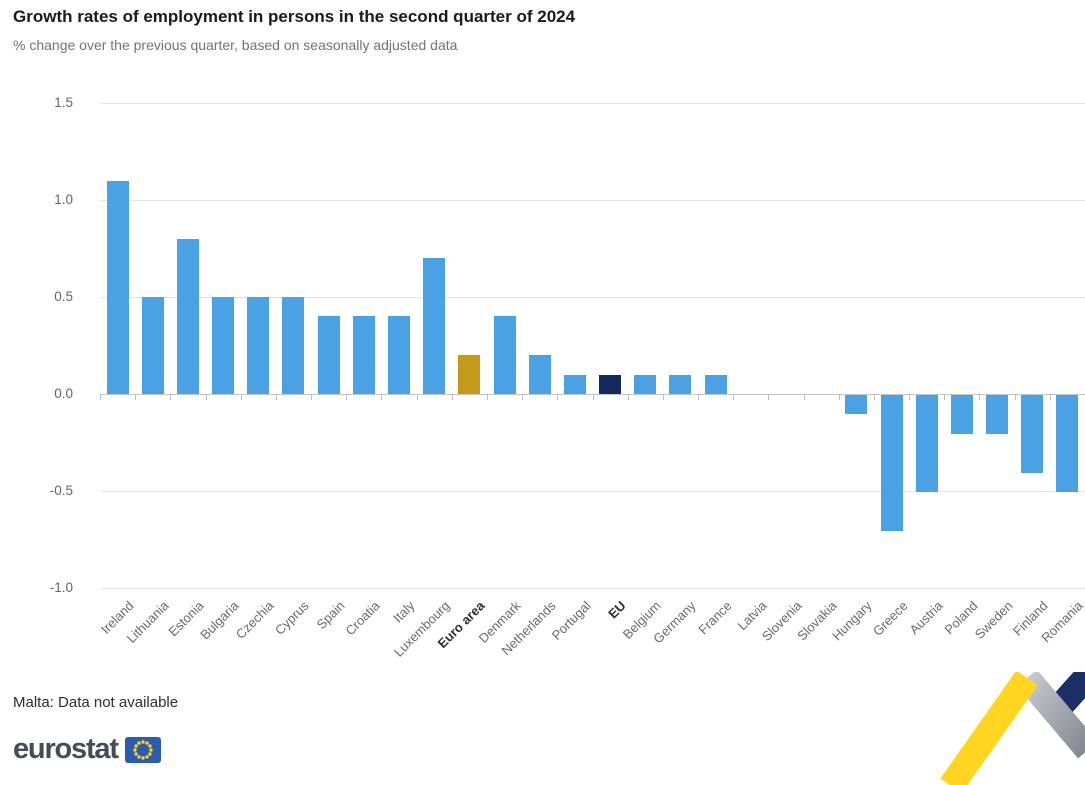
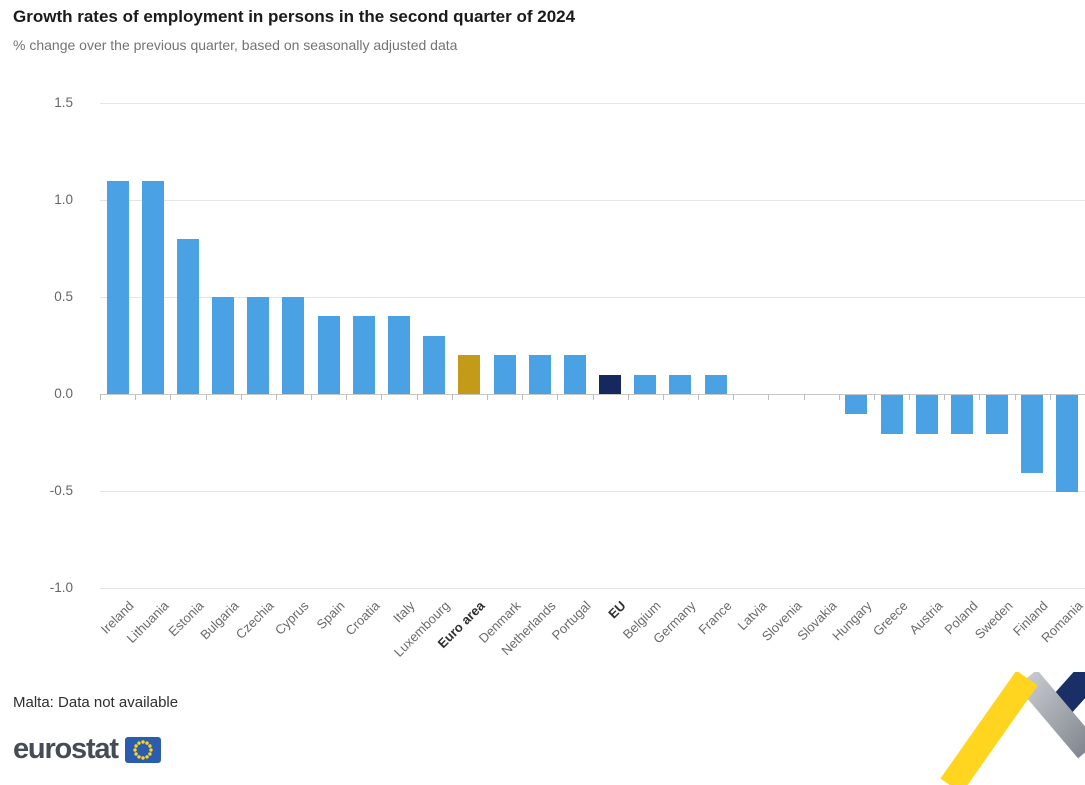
Lithuania: 0.5 -> 1.1
Luxembourg: 0.7 -> 0.3
Denmark: 0.4 -> 0.2
Portugal: 0.1 -> 0.2
Greece: -0.7 -> -0.2
Austria: -0.5 -> -0.2
